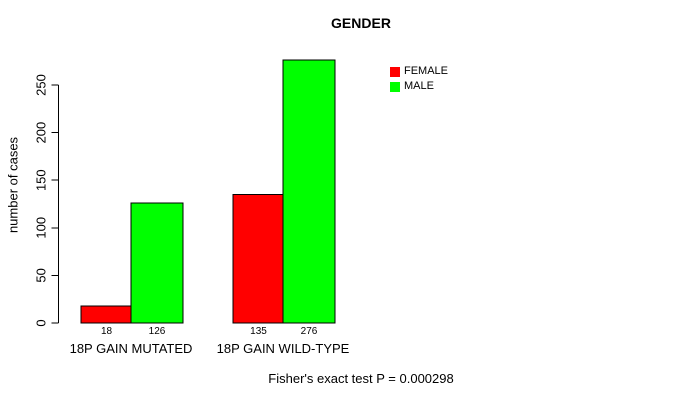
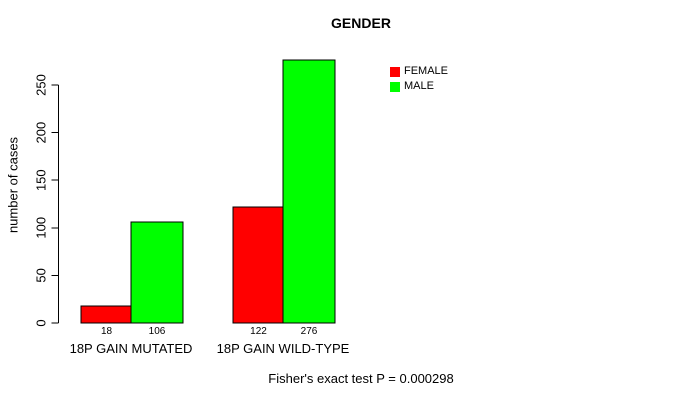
MALE/18P GAIN MUTATED: 126 -> 106
FEMALE/18P GAIN WILD-TYPE: 135 -> 122
